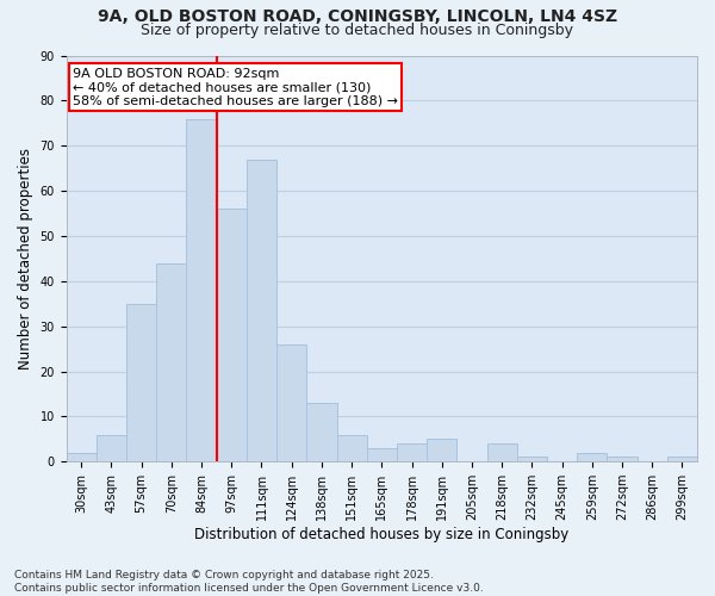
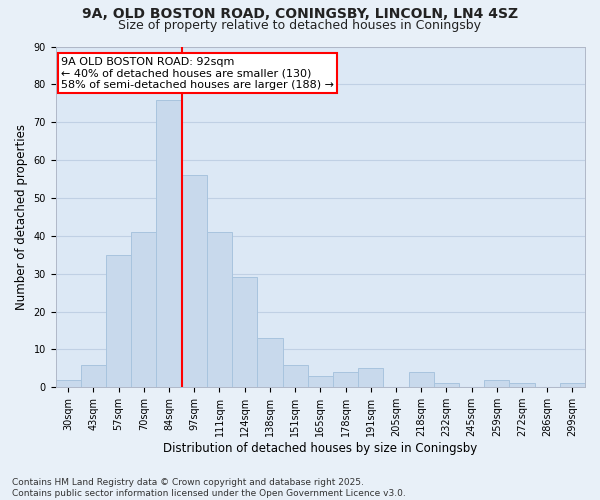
70sqm: 44 -> 41
111sqm: 67 -> 41
124sqm: 26 -> 29
